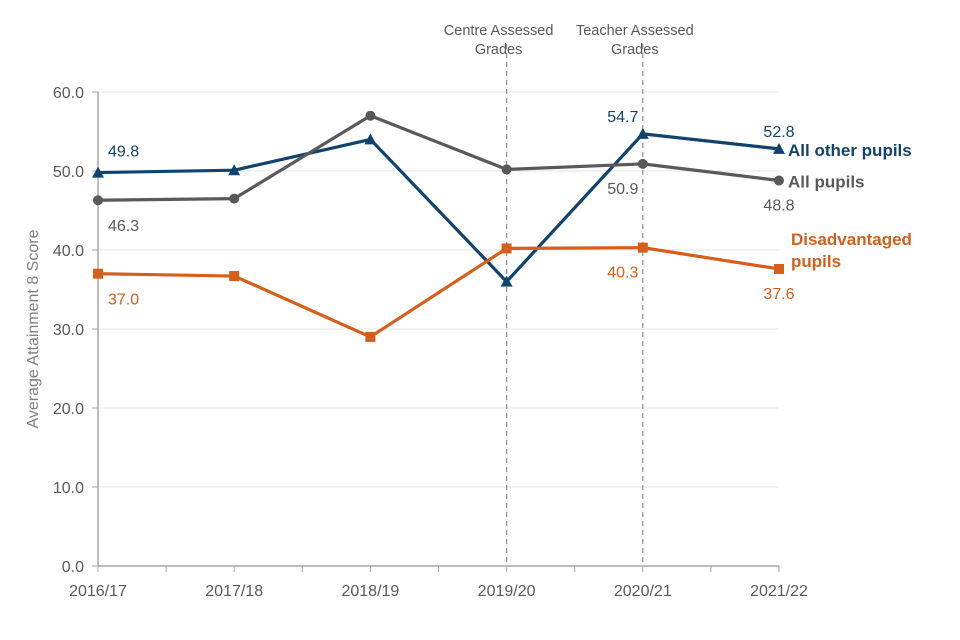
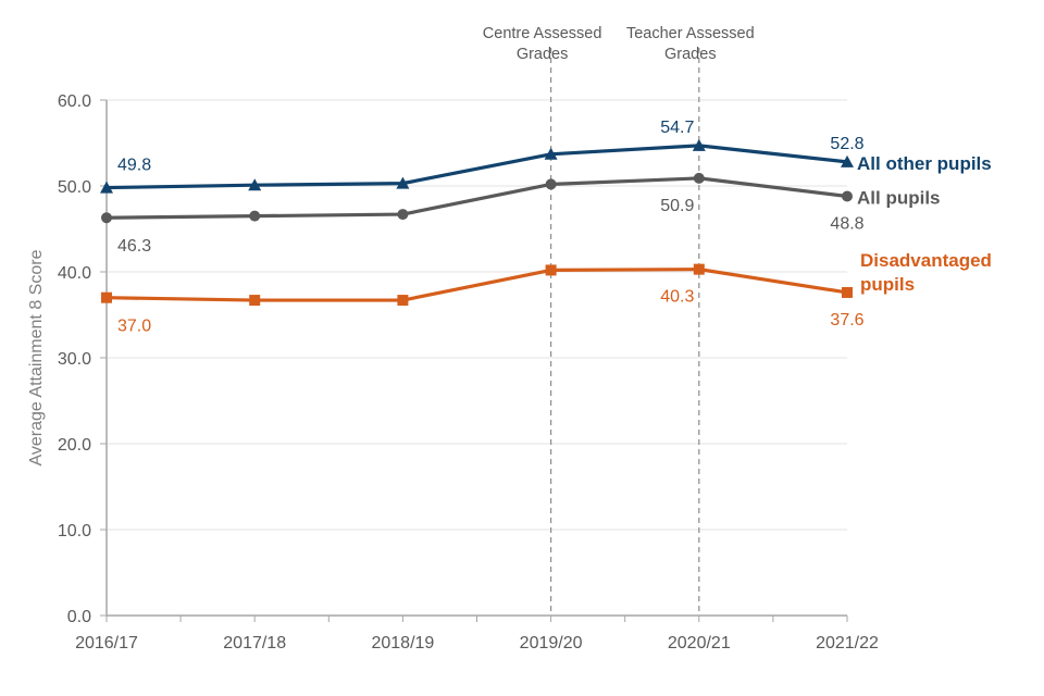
All other pupils/2018/19: 54 -> 50
All pupils/2018/19: 57 -> 47
Disadvantaged pupils/2018/19: 29 -> 37
All other pupils/2019/20: 36 -> 54
